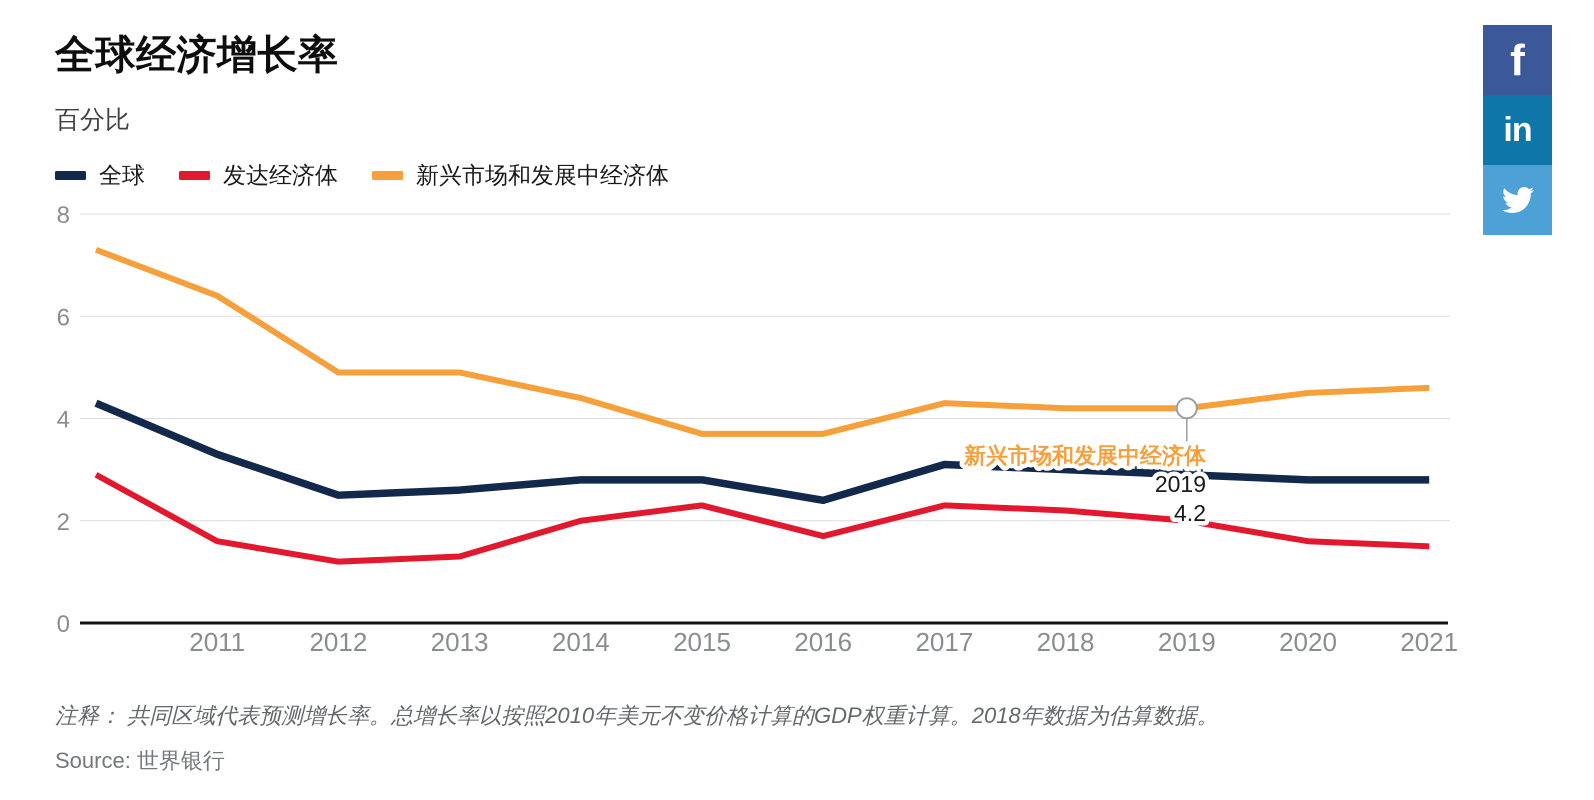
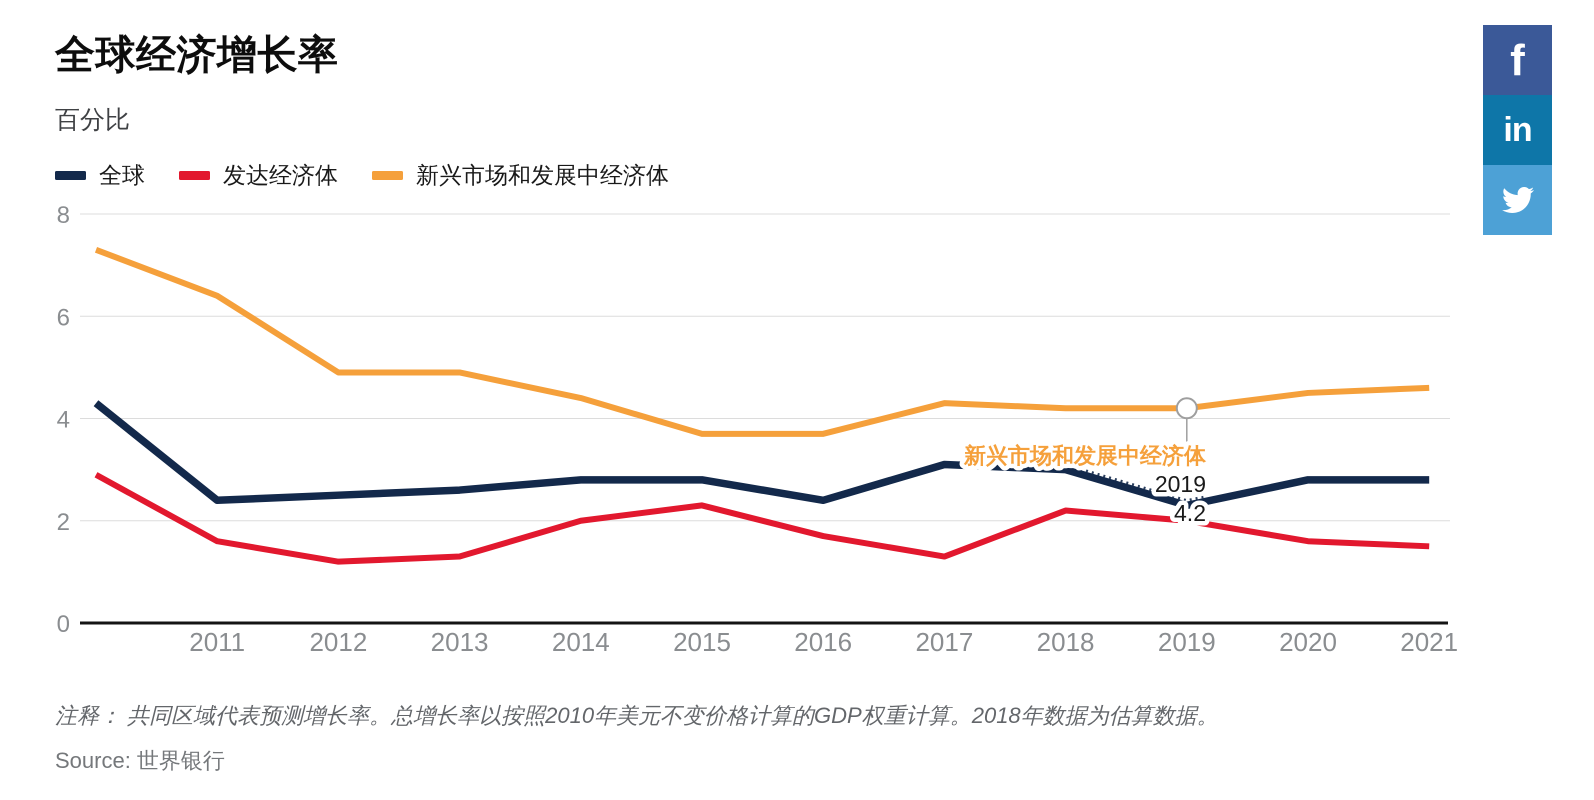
全球/2011: 3.3 -> 2.4
发达经济体/2017: 2.3 -> 1.3
全球/2019: 2.9 -> 2.3
